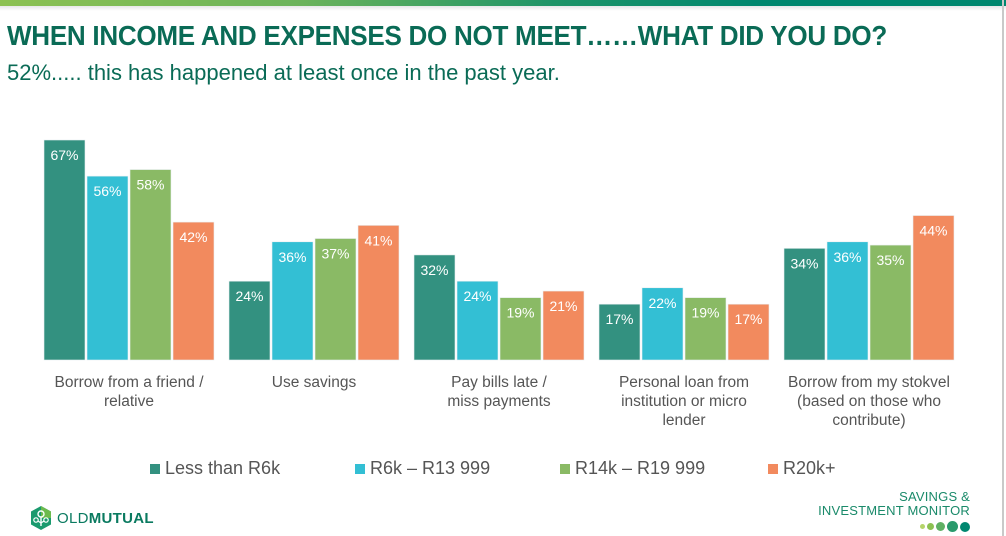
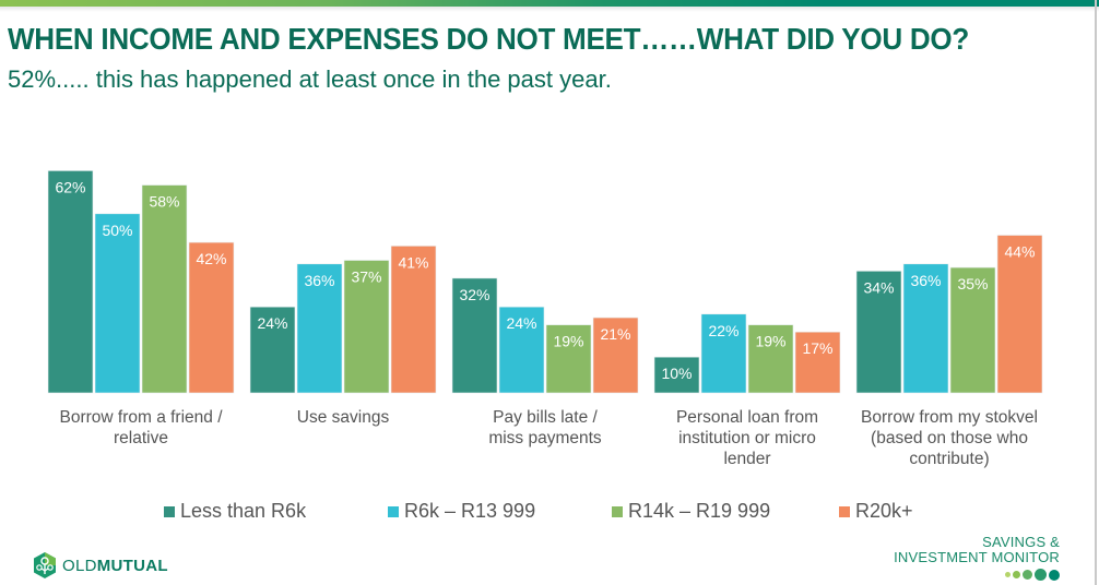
Less than R6k/Borrow from a friend / relative: 67% -> 62%
R6k – R13 999/Borrow from a friend / relative: 56% -> 50%
Less than R6k/Personal loan from institution or micro lender: 17% -> 10%
